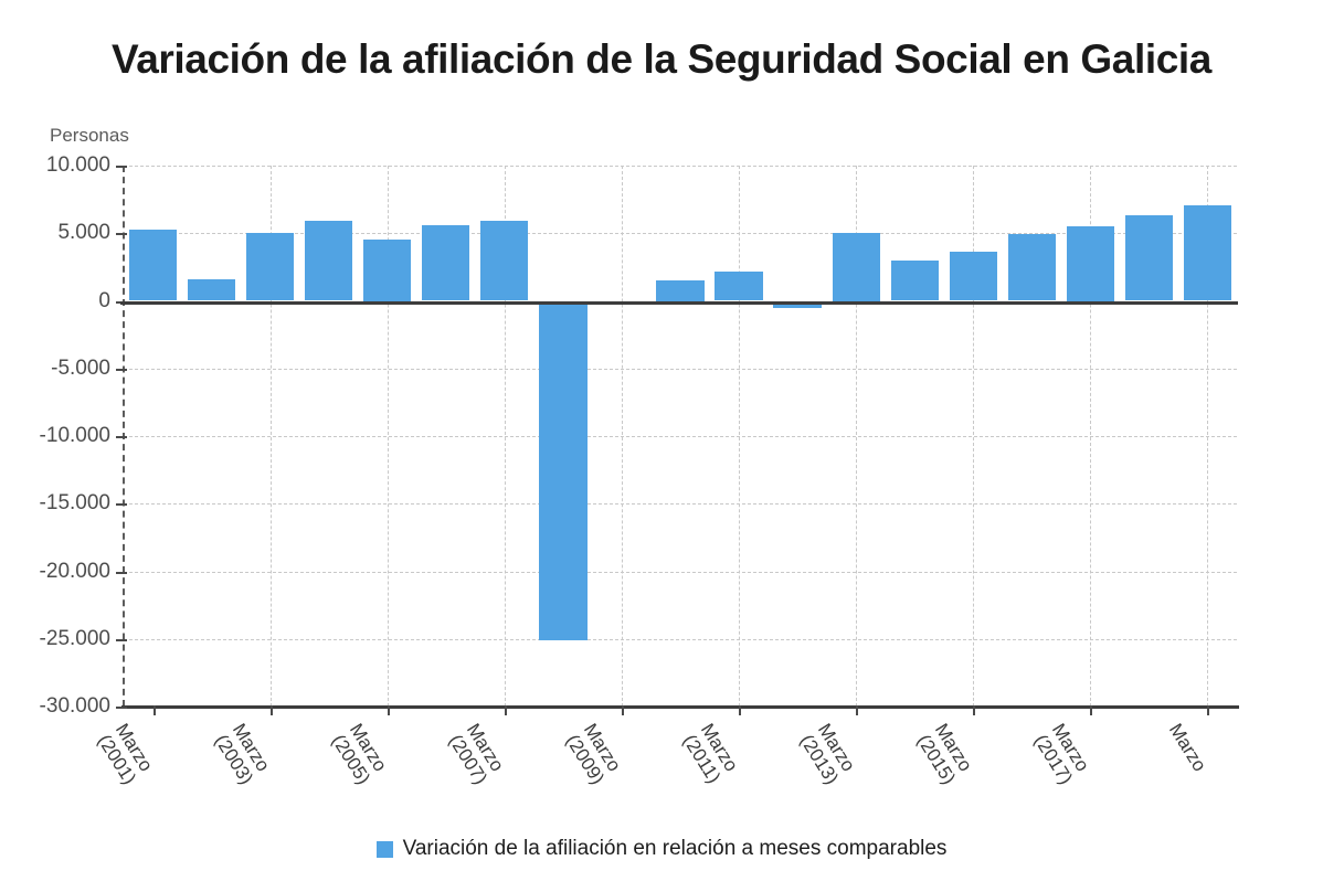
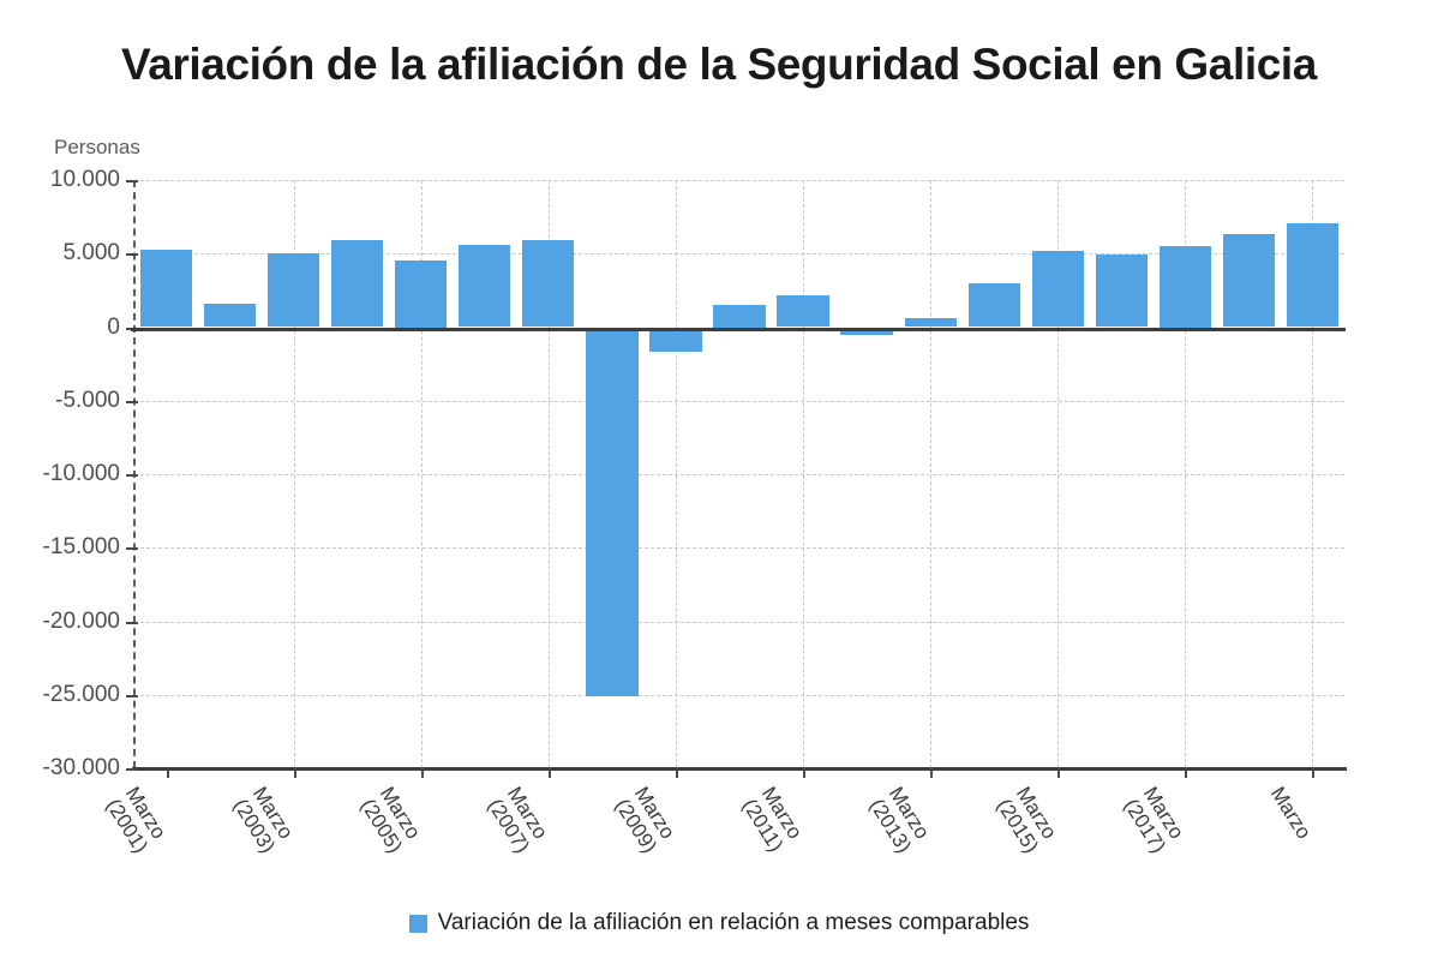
Marzo (2009): -200 -> -1700
Marzo (2013): 5000 -> 600
Marzo (2015): 3600 -> 5200
